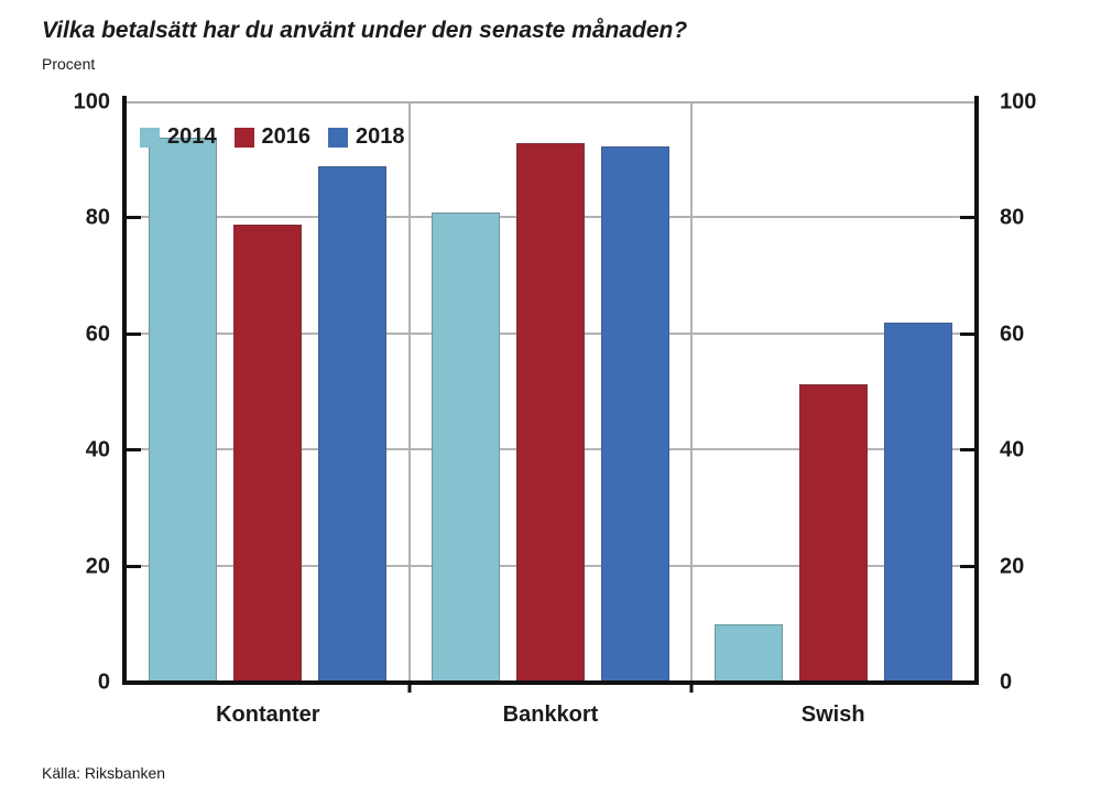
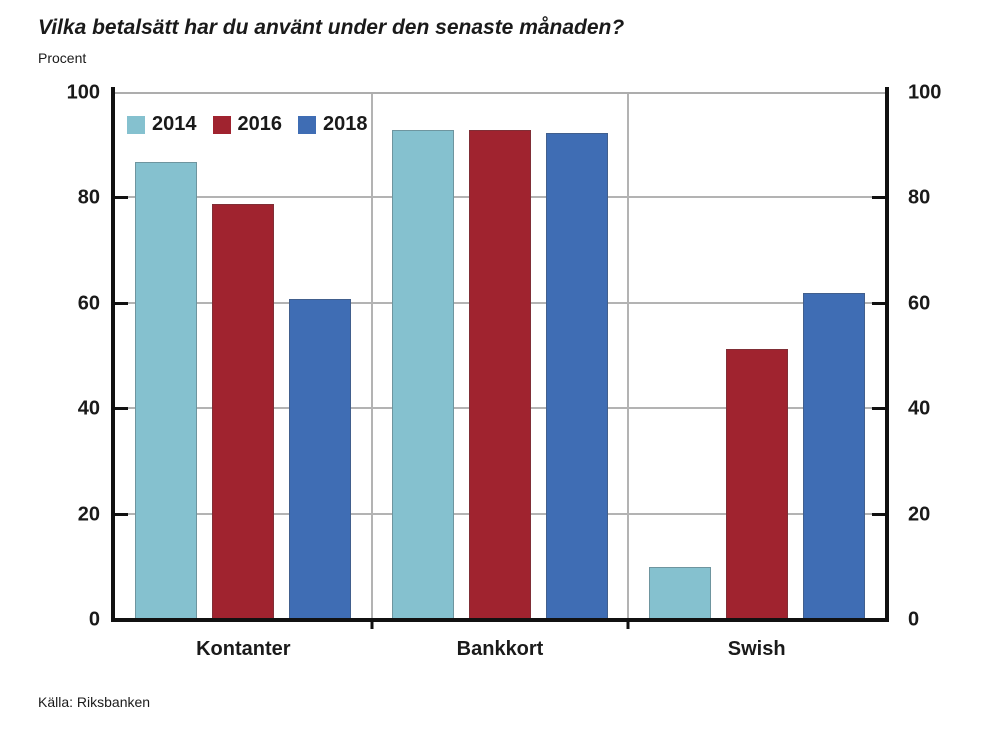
2014/Kontanter: 94 -> 87
2018/Kontanter: 89 -> 61
2014/Bankkort: 81 -> 93
